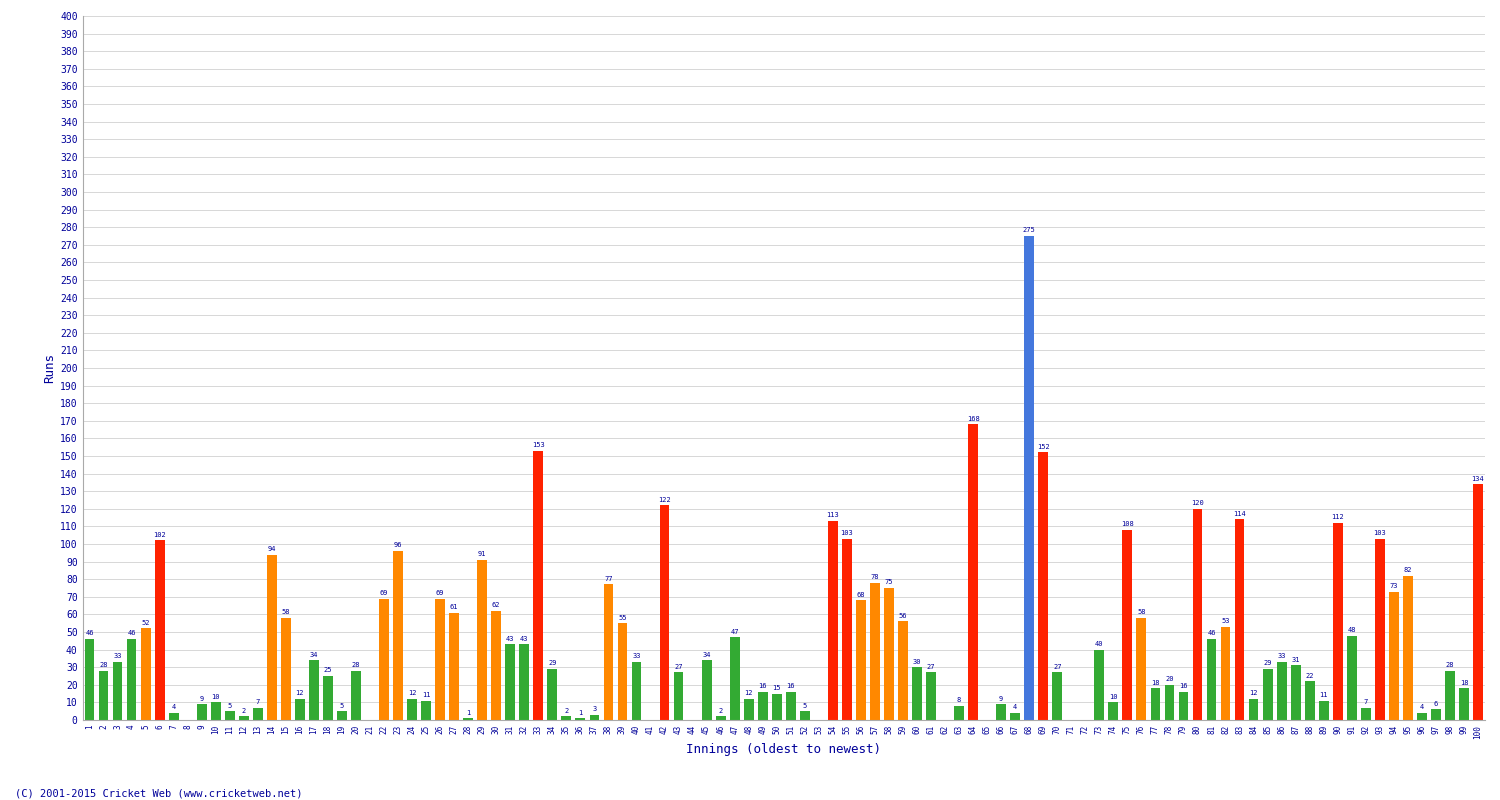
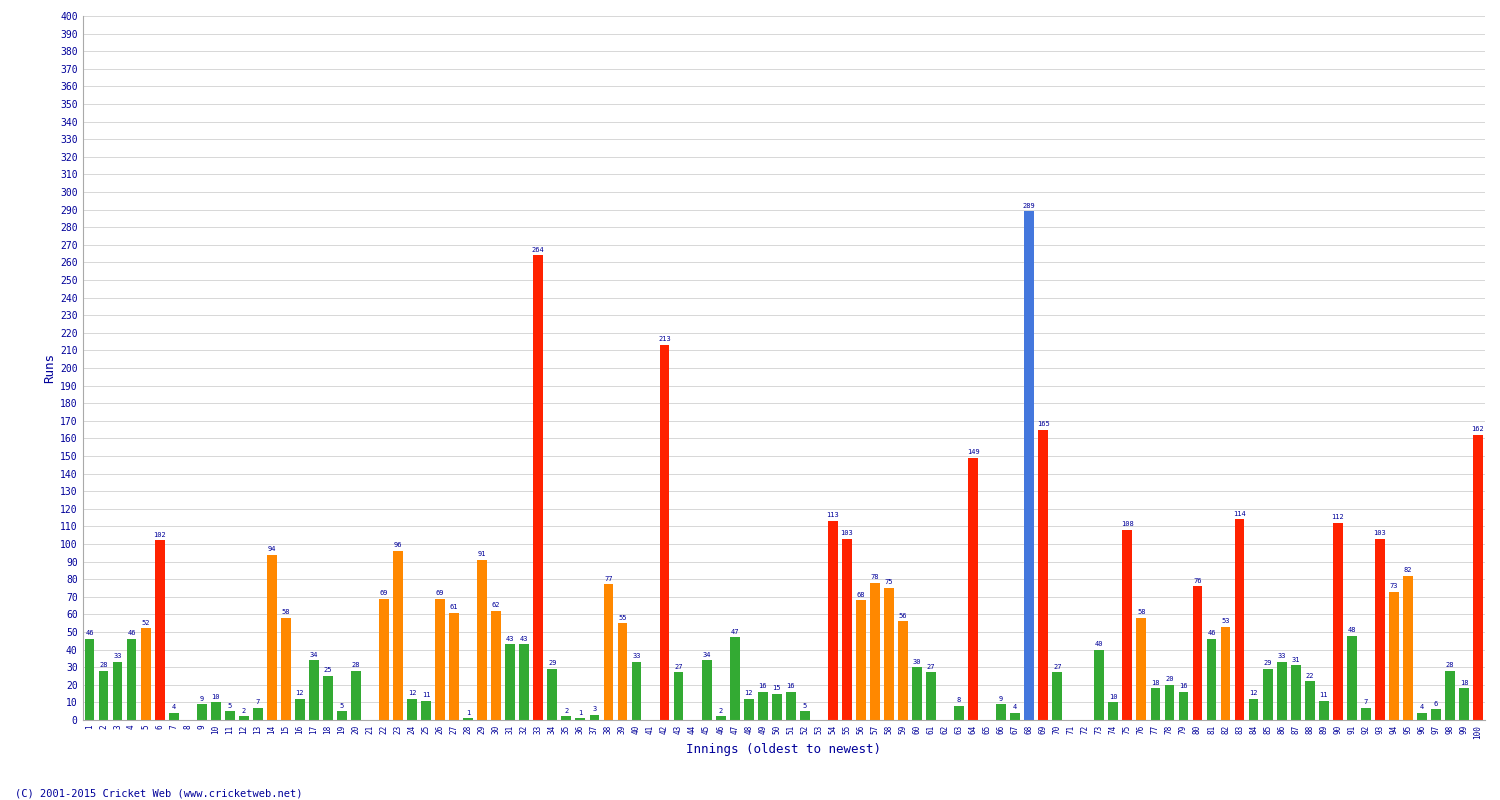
33: 153 -> 264
42: 122 -> 213
64: 168 -> 149
68: 275 -> 289
69: 152 -> 165
80: 120 -> 76
100: 134 -> 162
